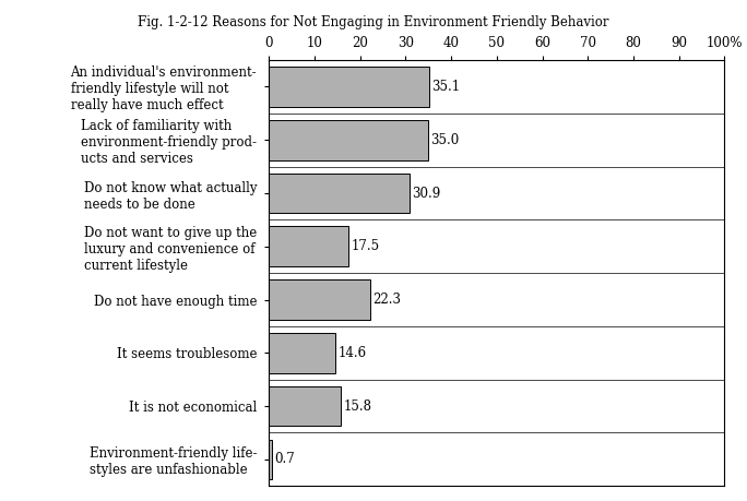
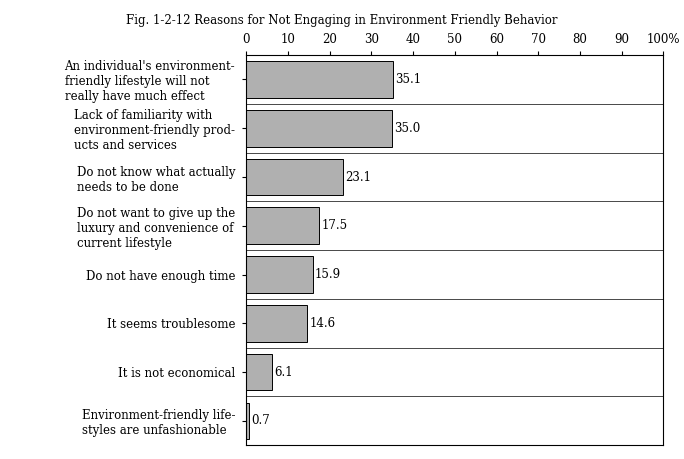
Do not know what actually needs to be done: 30.9 -> 23.1
Do not have enough time: 22.3 -> 15.9
It is not economical: 15.8 -> 6.1
